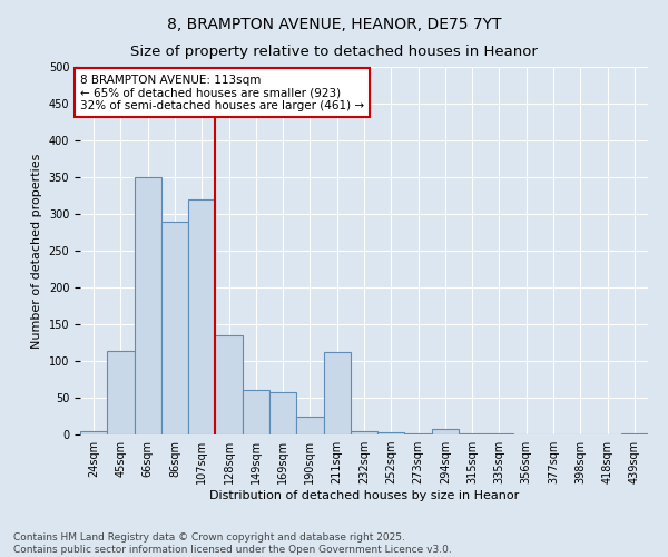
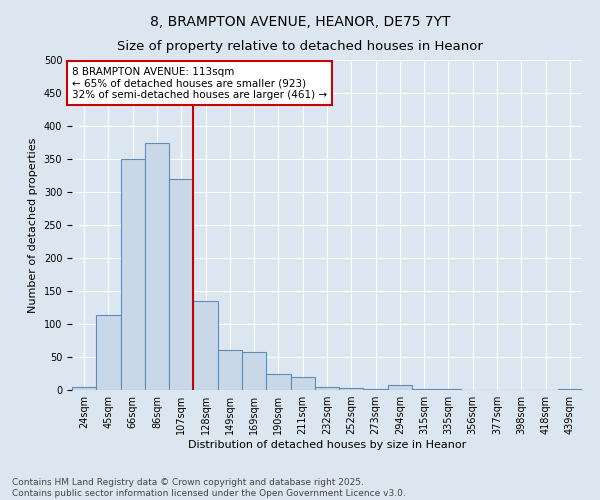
86sqm: 290 -> 375
211sqm: 112 -> 20
